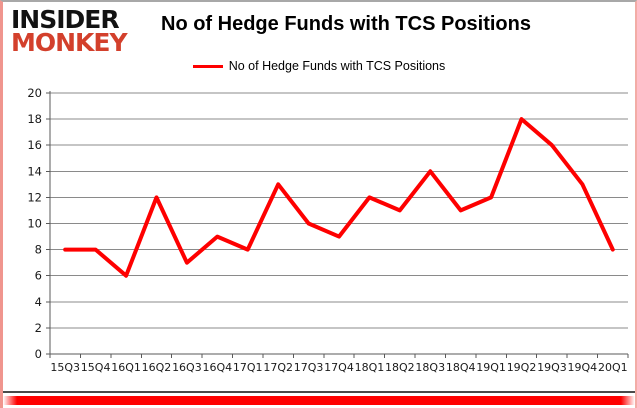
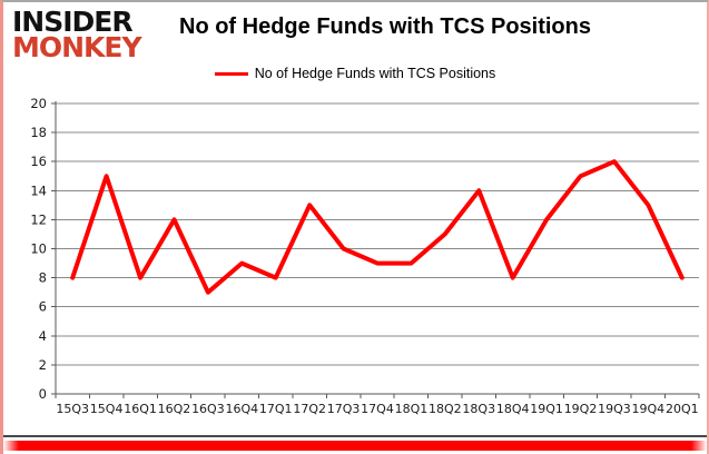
15Q4: 8 -> 15
16Q1: 6 -> 8
18Q1: 12 -> 9
18Q4: 11 -> 8
19Q2: 18 -> 15
